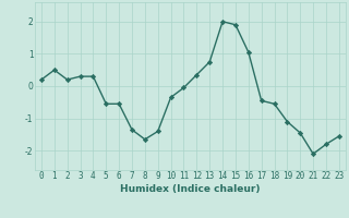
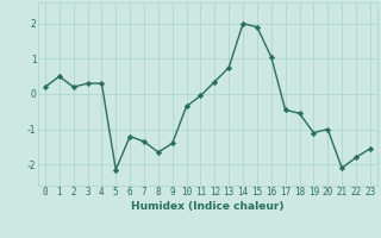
5: -0.55 -> -2.15
6: -0.55 -> -1.20
20: -1.45 -> -1.00
